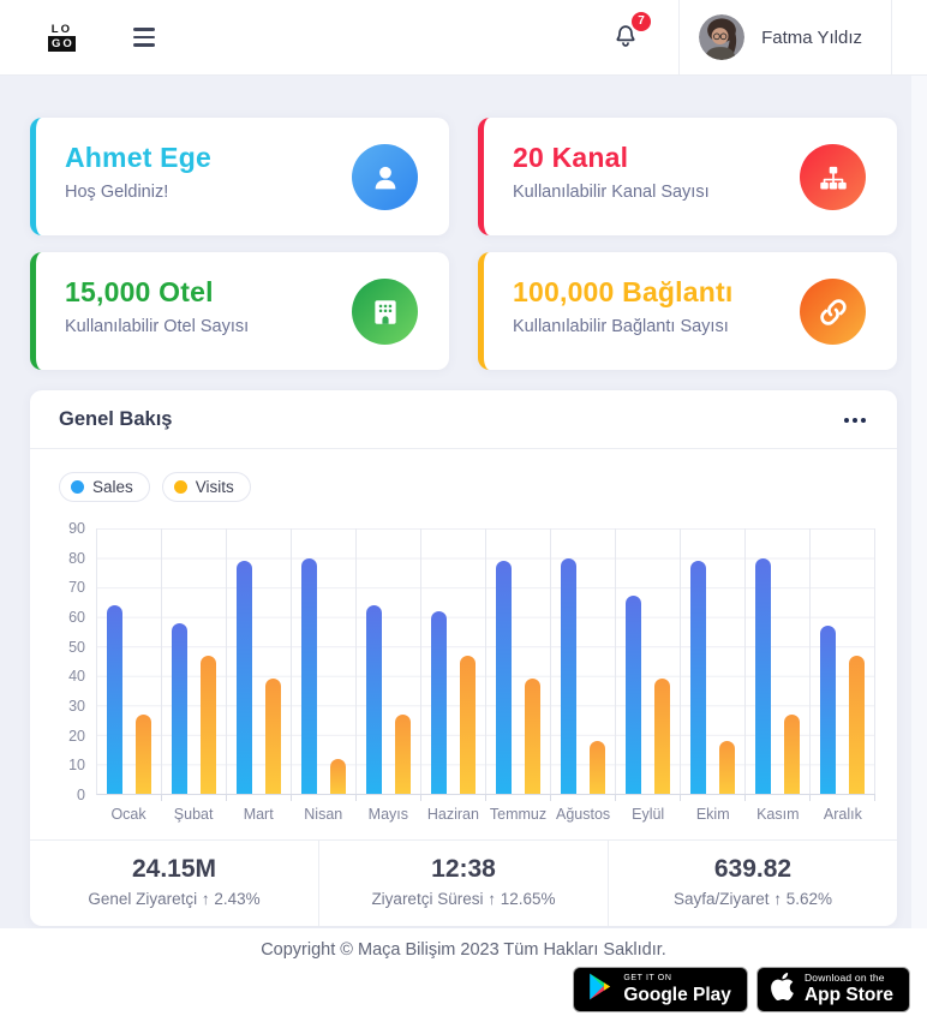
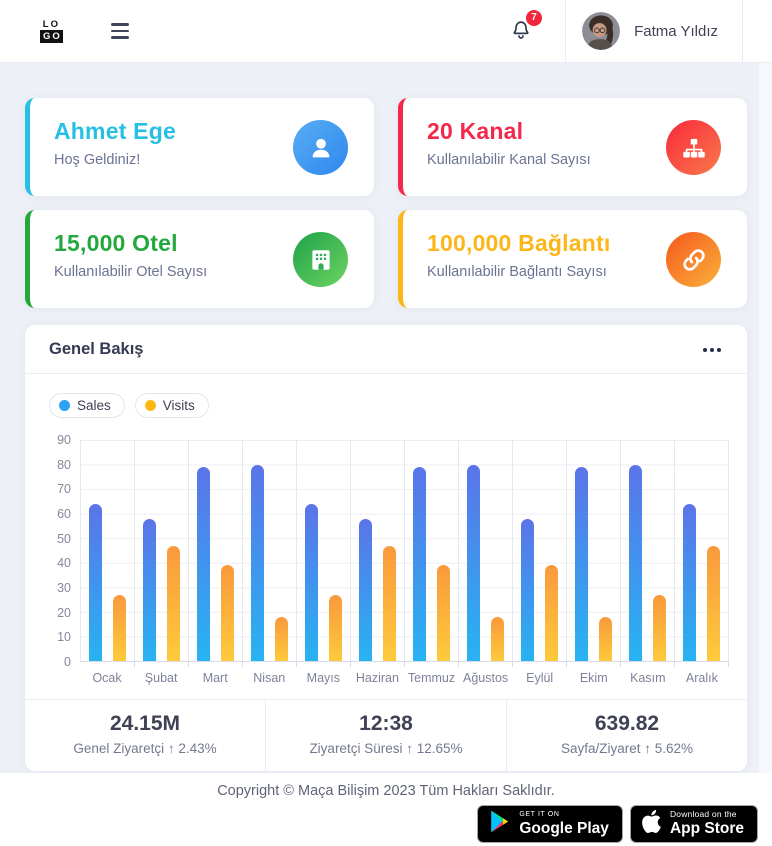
Visits/Nisan: 12 -> 18
Sales/Haziran: 62 -> 58
Sales/Eylül: 67 -> 58
Sales/Aralık: 57 -> 64
